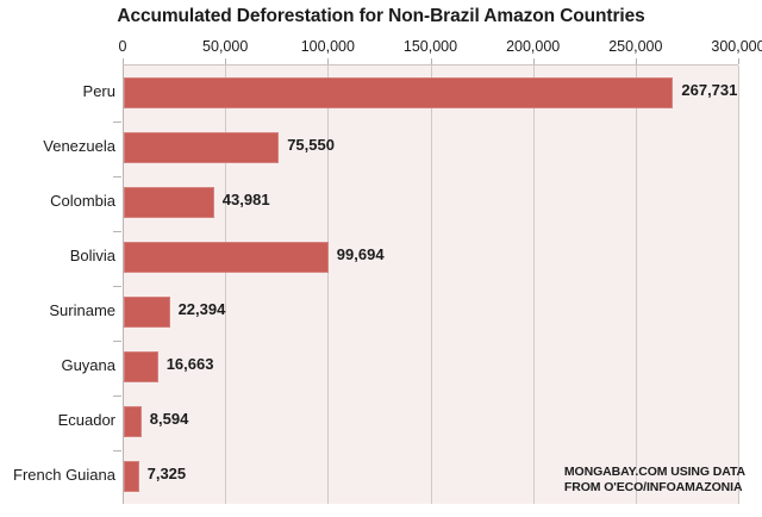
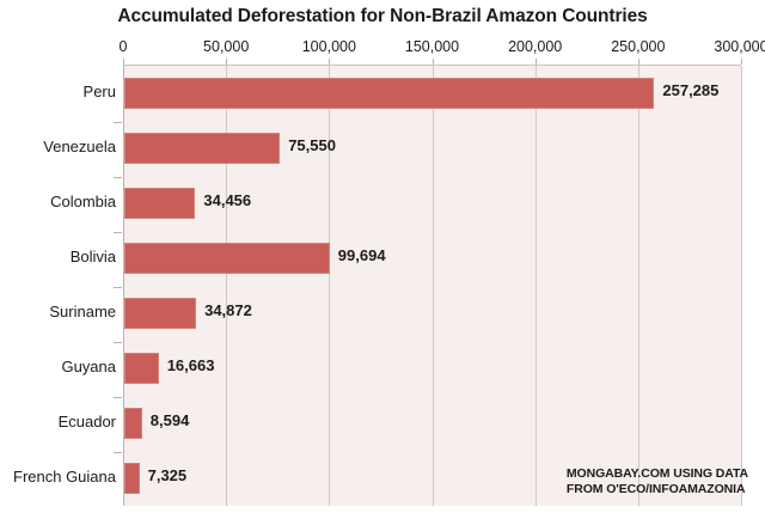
Peru: 267,731 -> 257,285
Colombia: 43,981 -> 34,456
Suriname: 22,394 -> 34,872
